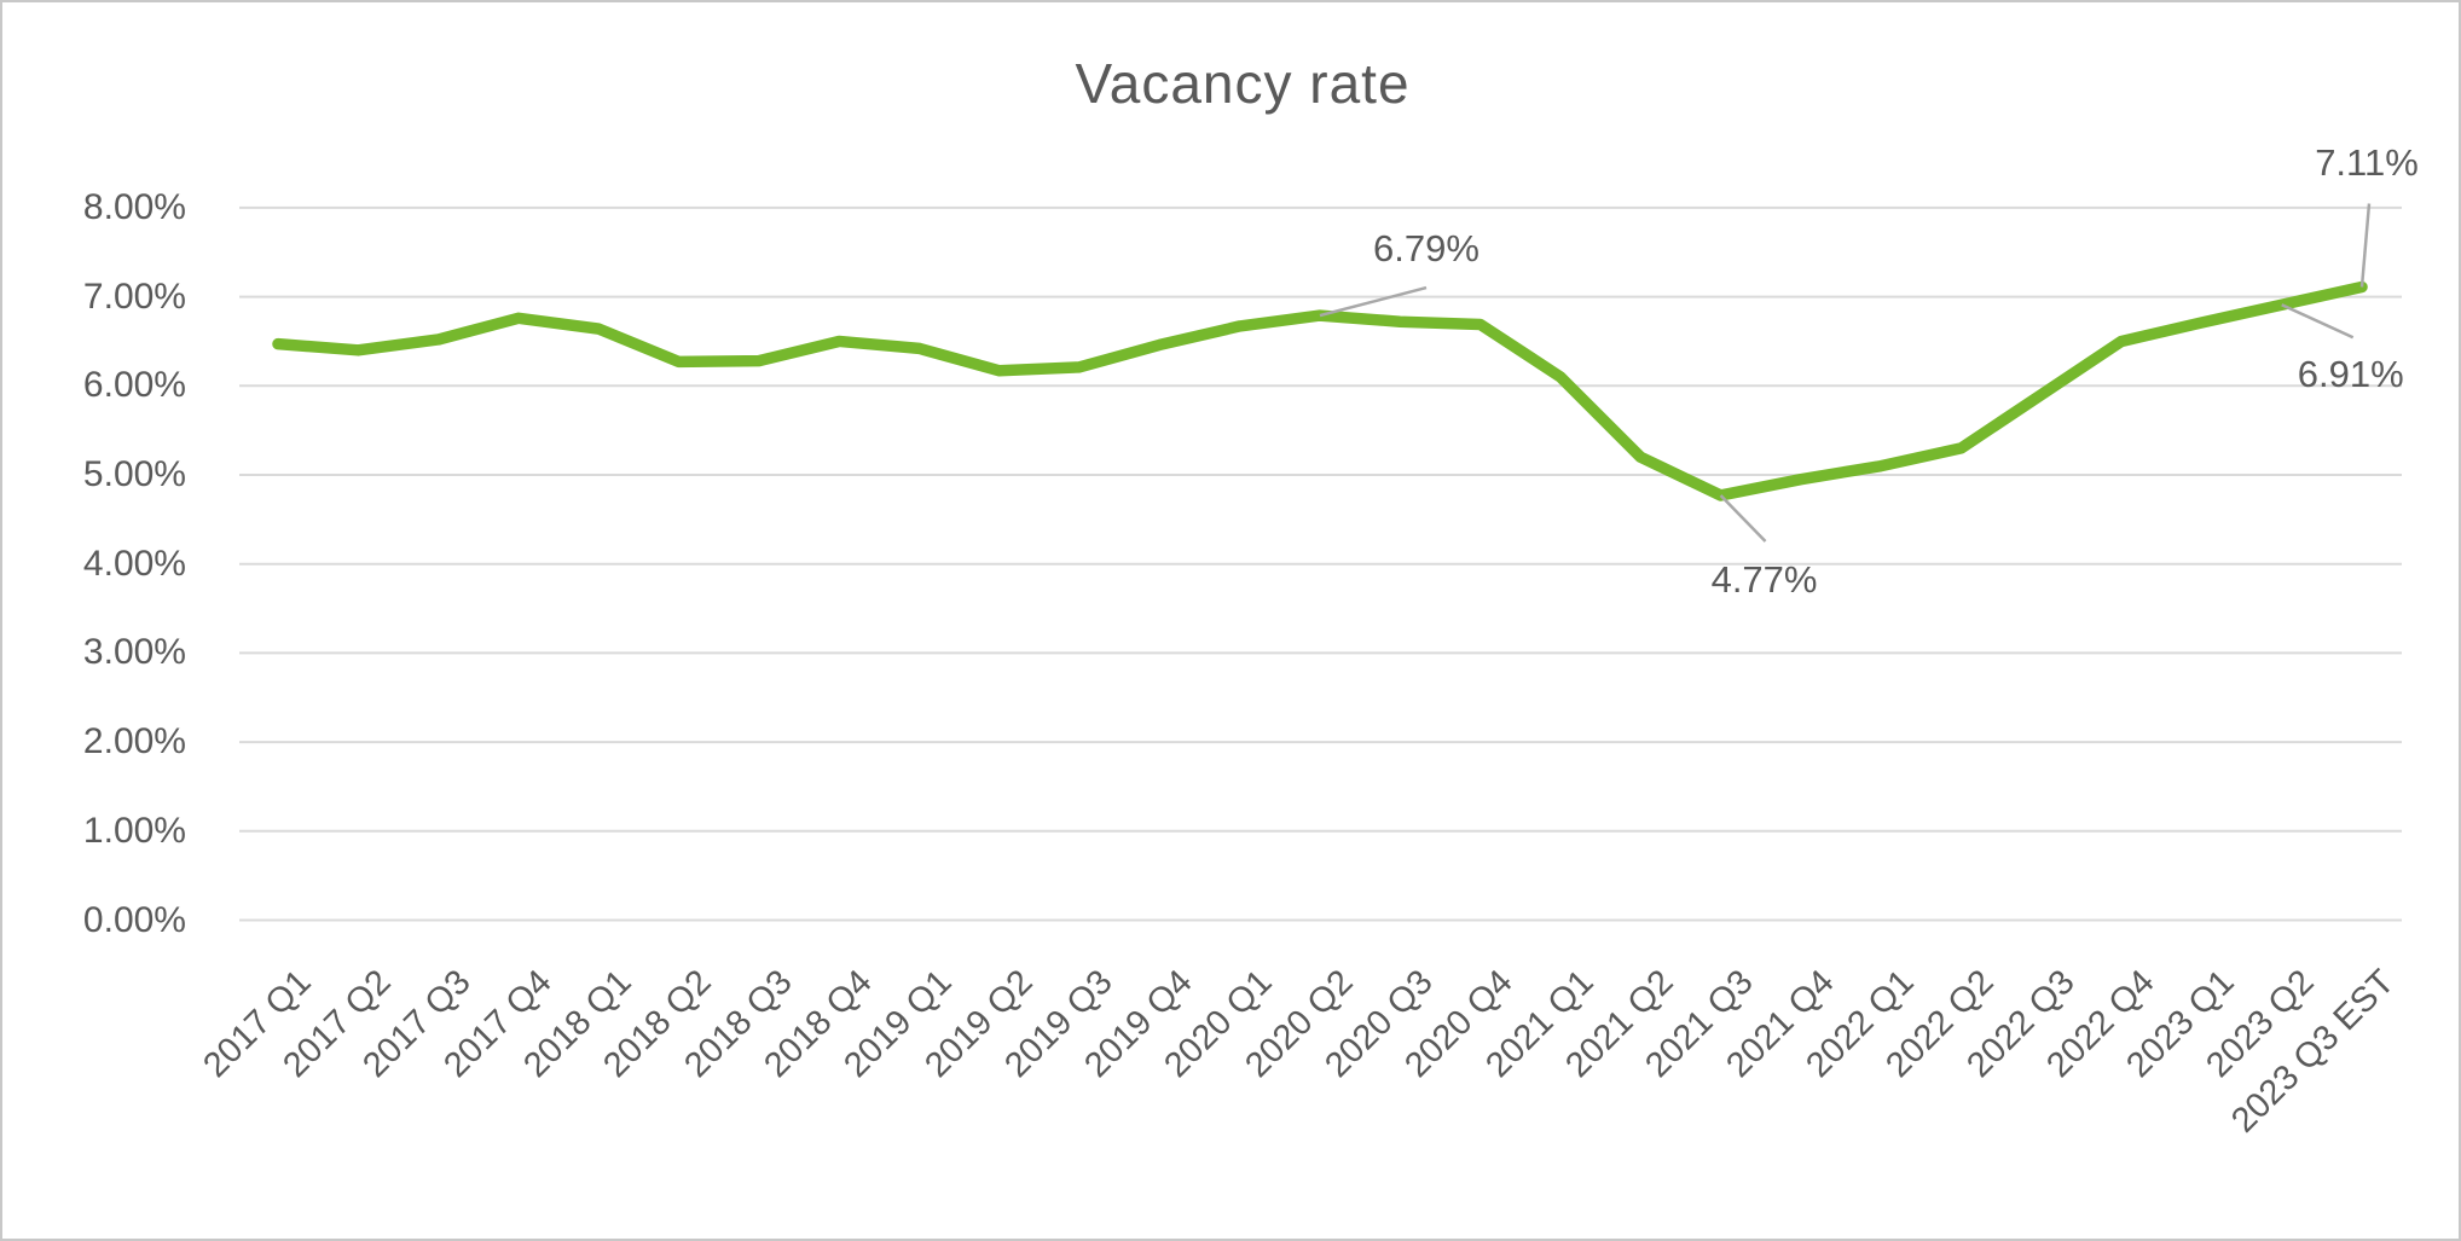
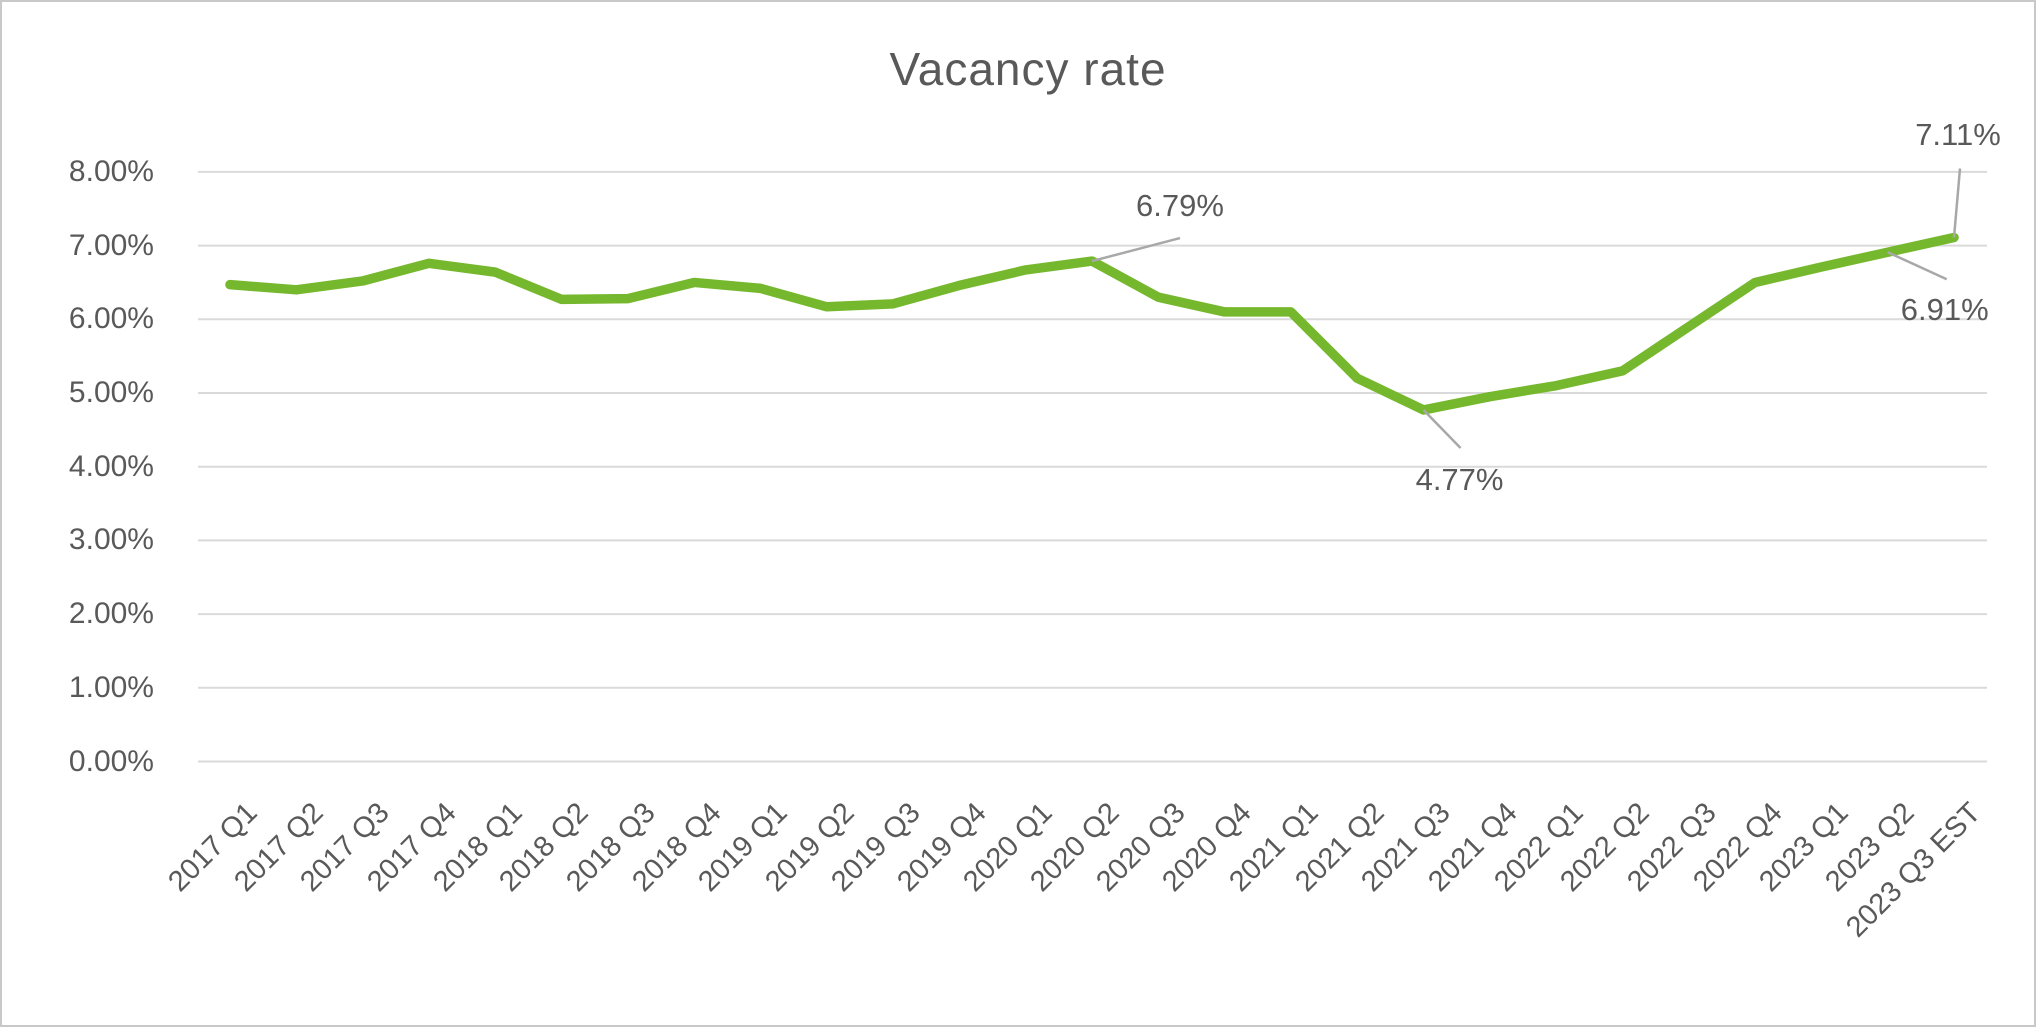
2020 Q3: 6.7% -> 6.3%
2020 Q4: 6.7% -> 6.1%
